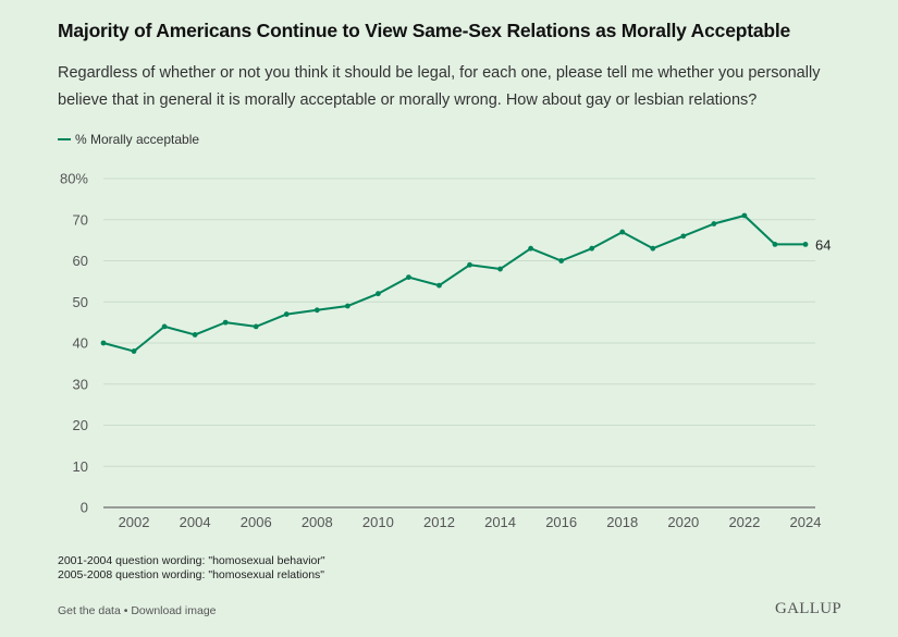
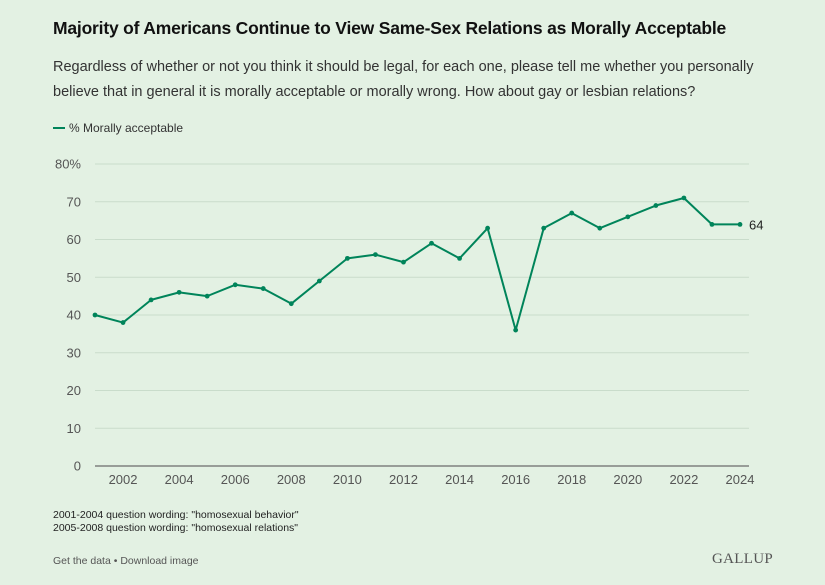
2004: 42% -> 46%
2006: 44% -> 48%
2008: 48% -> 43%
2010: 52% -> 55%
2014: 58% -> 55%
2016: 60% -> 36%
